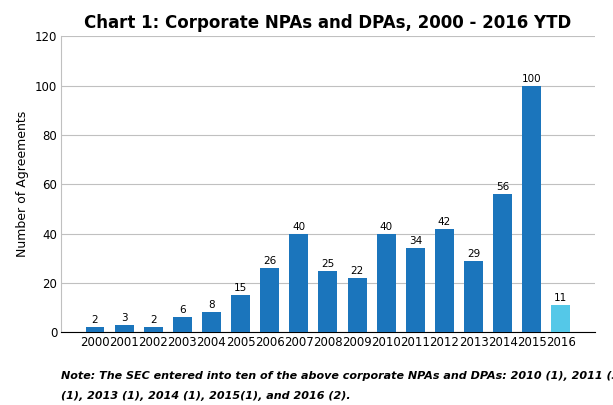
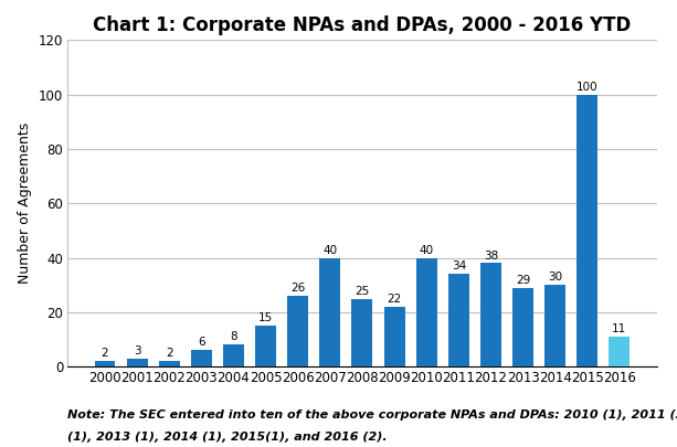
2012: 42 -> 38
2014: 56 -> 30
